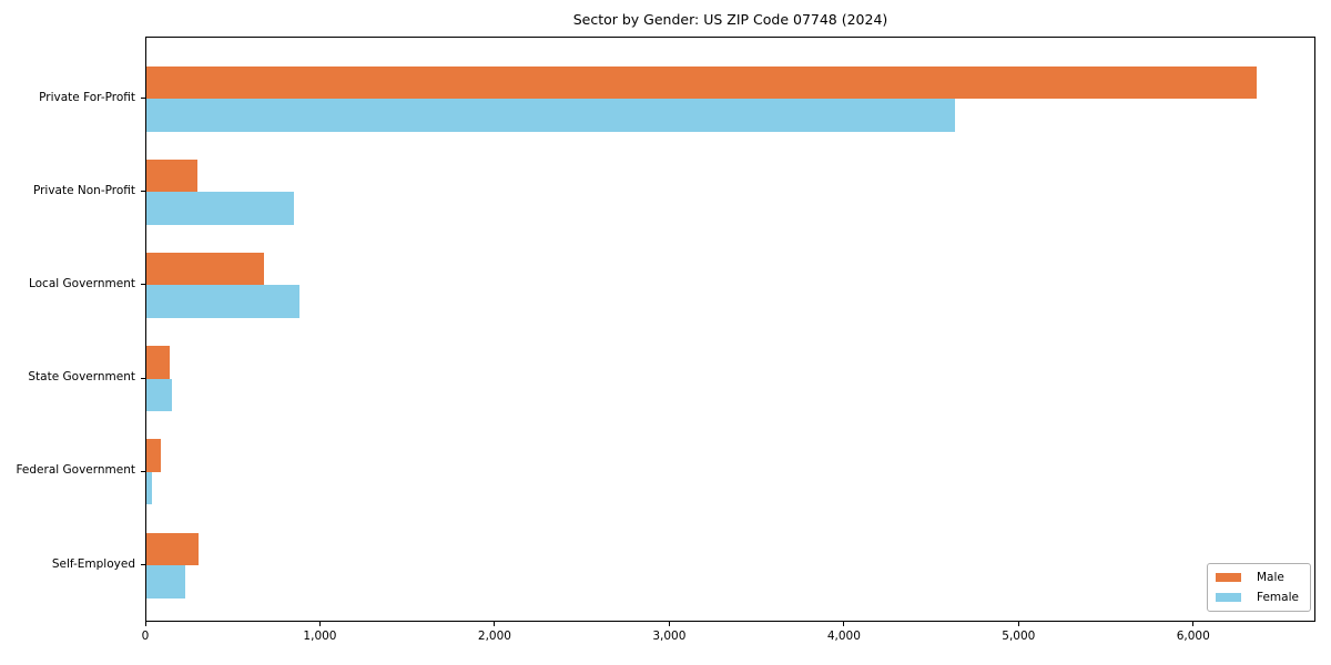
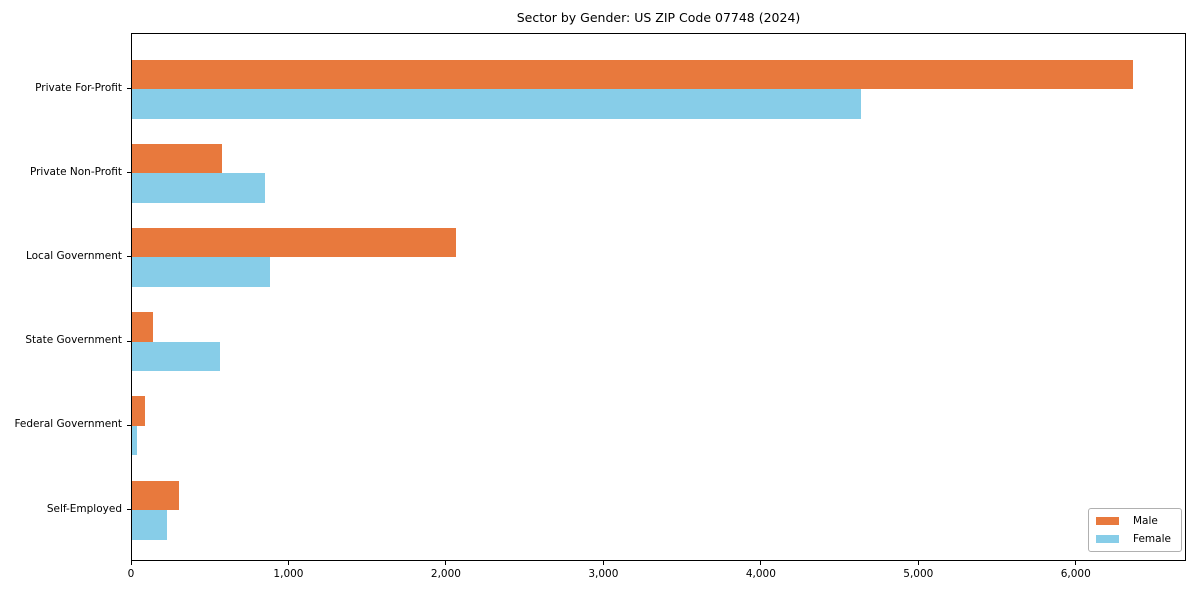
Male/Private Non-Profit: 290 -> 570
Male/Local Government: 680 -> 2060
Female/State Government: 140 -> 560
